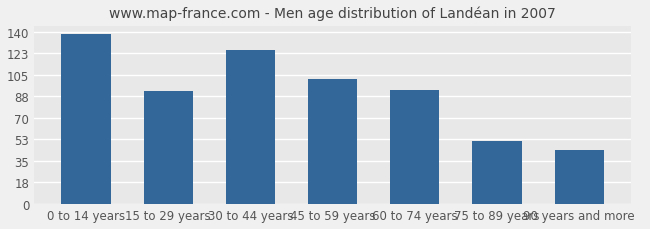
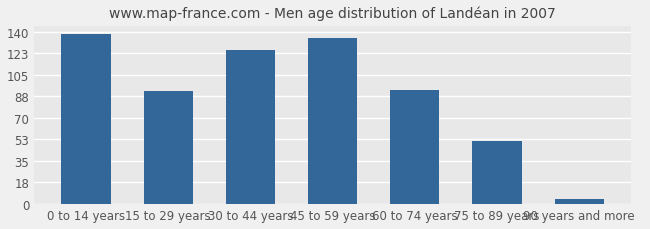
45 to 59 years: 102 -> 135
90 years and more: 44 -> 4
